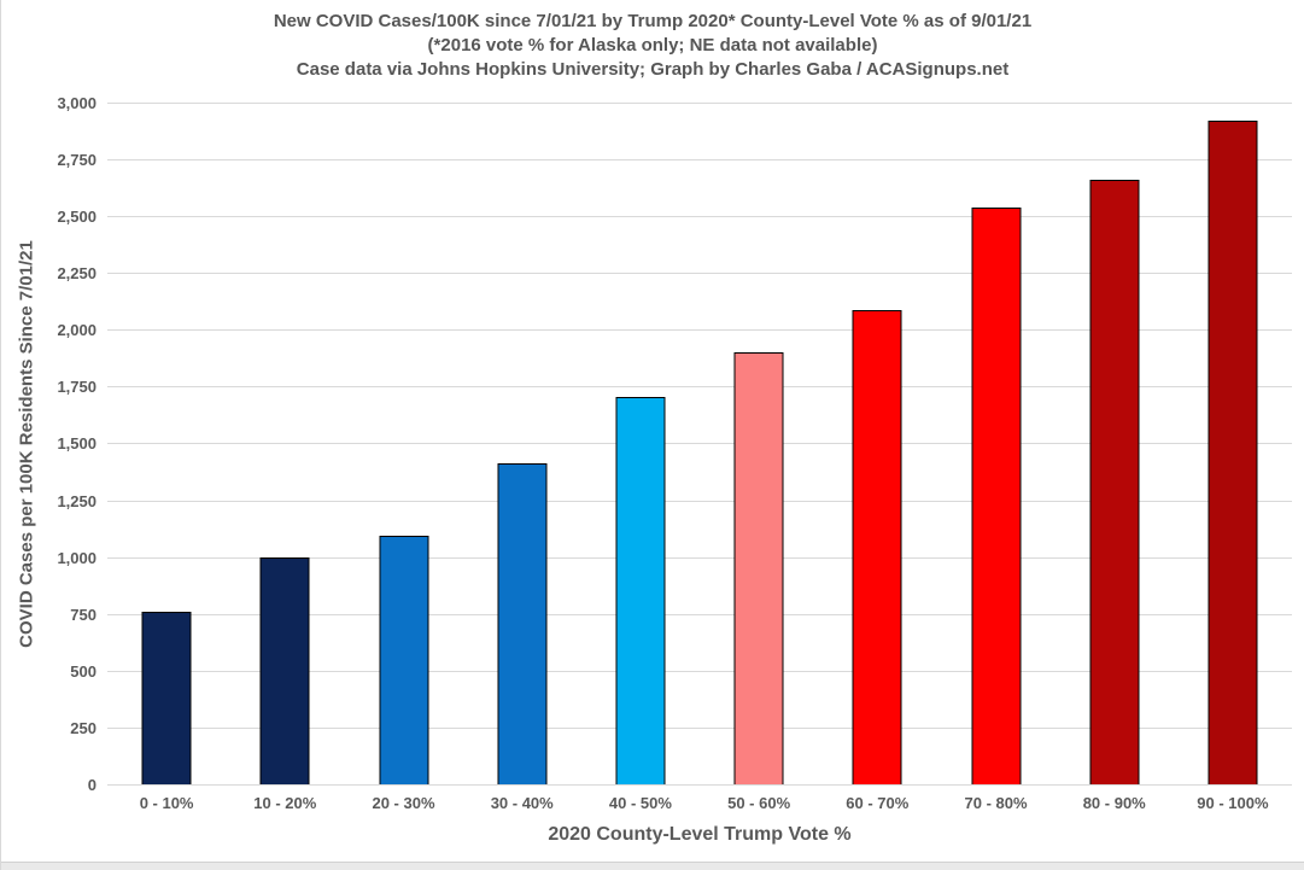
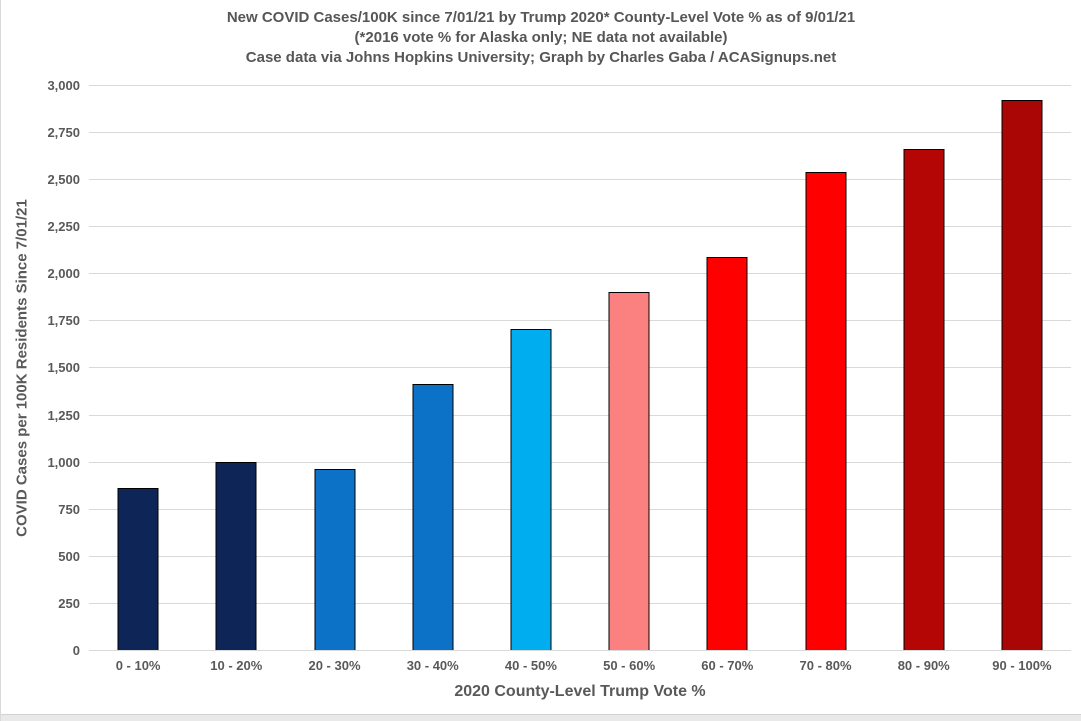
0 - 10%: 760 -> 860
20 - 30%: 1100 -> 960
